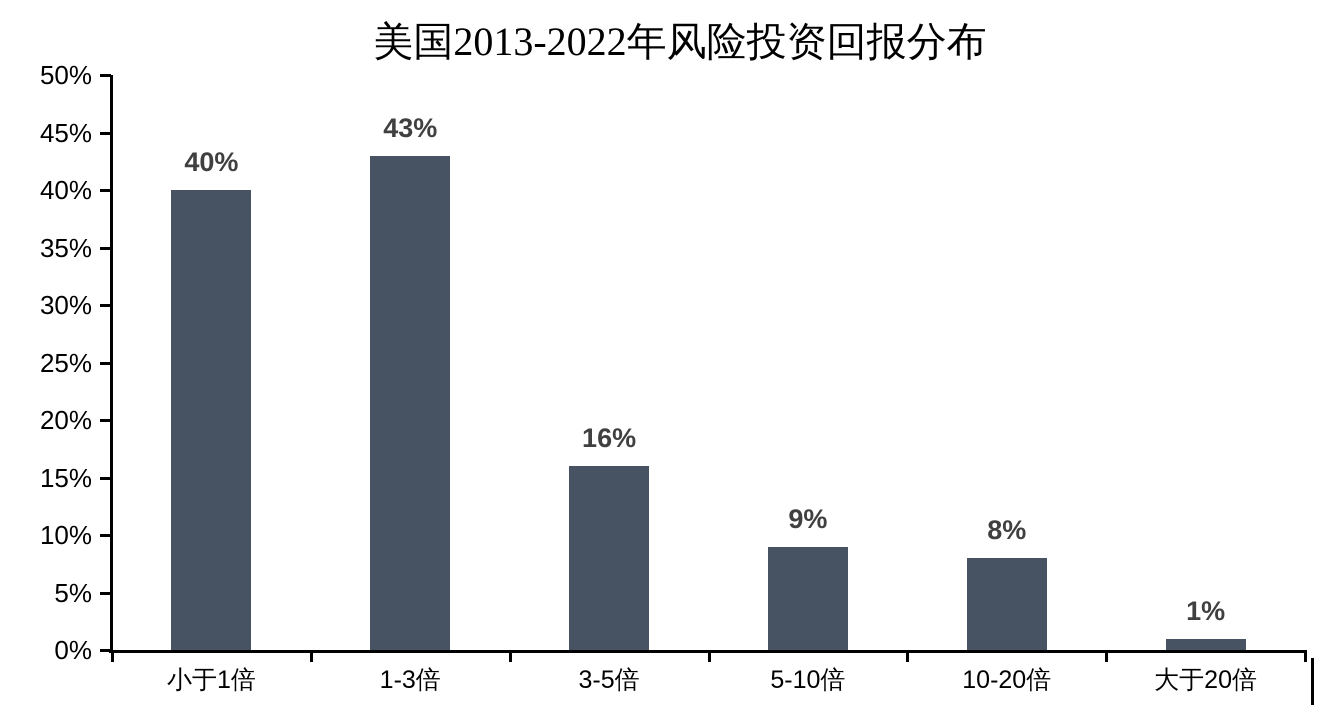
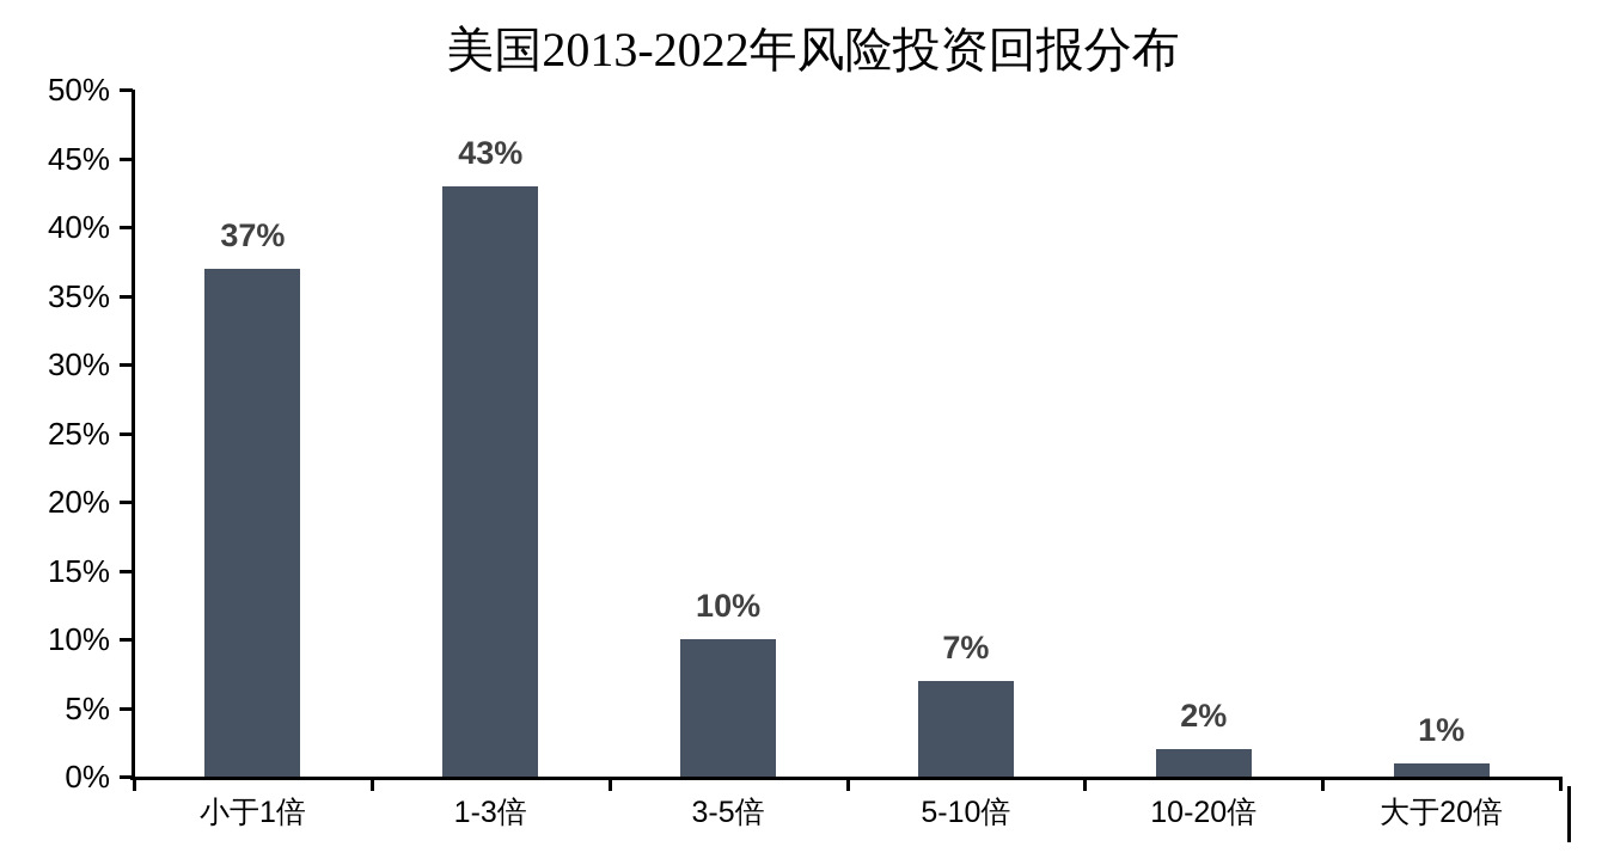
小于1倍: 40% -> 37%
3-5倍: 16% -> 10%
5-10倍: 9% -> 7%
10-20倍: 8% -> 2%
